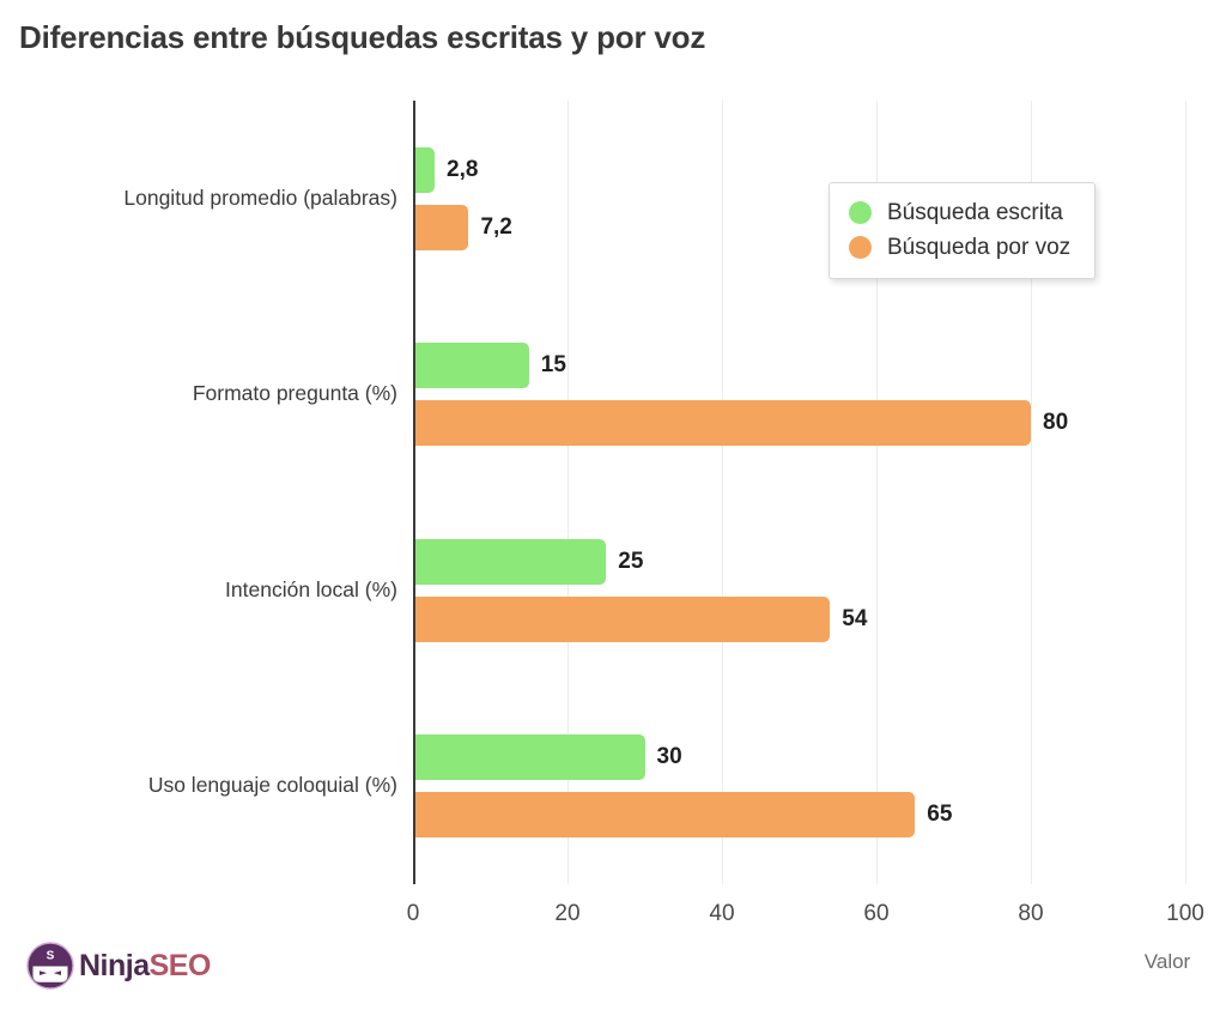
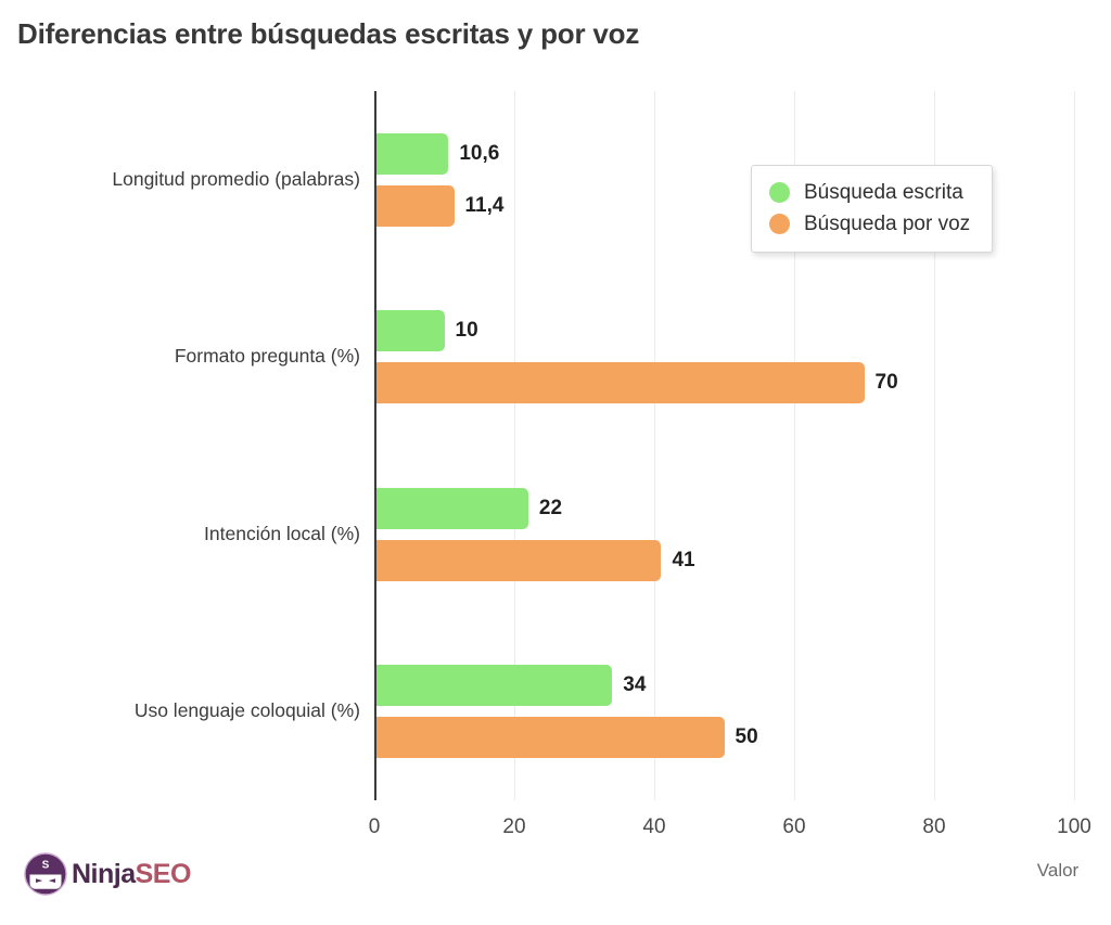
Búsqueda escrita/Longitud promedio (palabras): 2,8 -> 10,6
Búsqueda por voz/Longitud promedio (palabras): 7,2 -> 11,4
Búsqueda escrita/Formato pregunta (%): 15 -> 10
Búsqueda por voz/Formato pregunta (%): 80 -> 70
Búsqueda escrita/Intención local (%): 25 -> 22
Búsqueda por voz/Intención local (%): 54 -> 41
Búsqueda escrita/Uso lenguaje coloquial (%): 30 -> 34
Búsqueda por voz/Uso lenguaje coloquial (%): 65 -> 50
